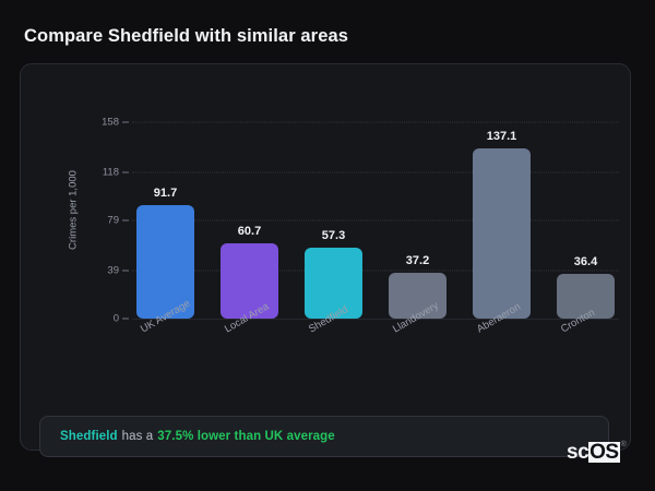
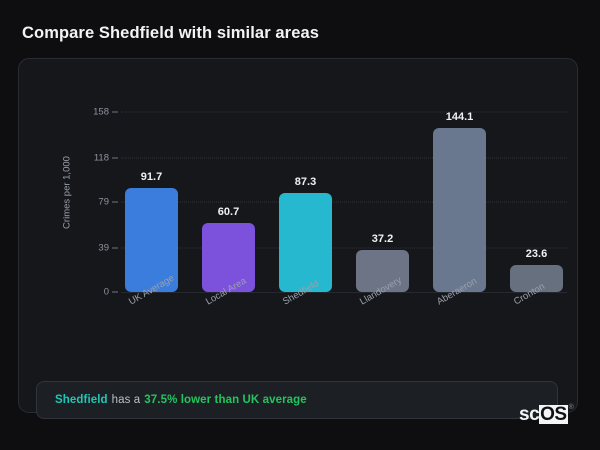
Shedfield: 57.3 -> 87.3
Aberaeron: 137.1 -> 144.1
Cronton: 36.4 -> 23.6
